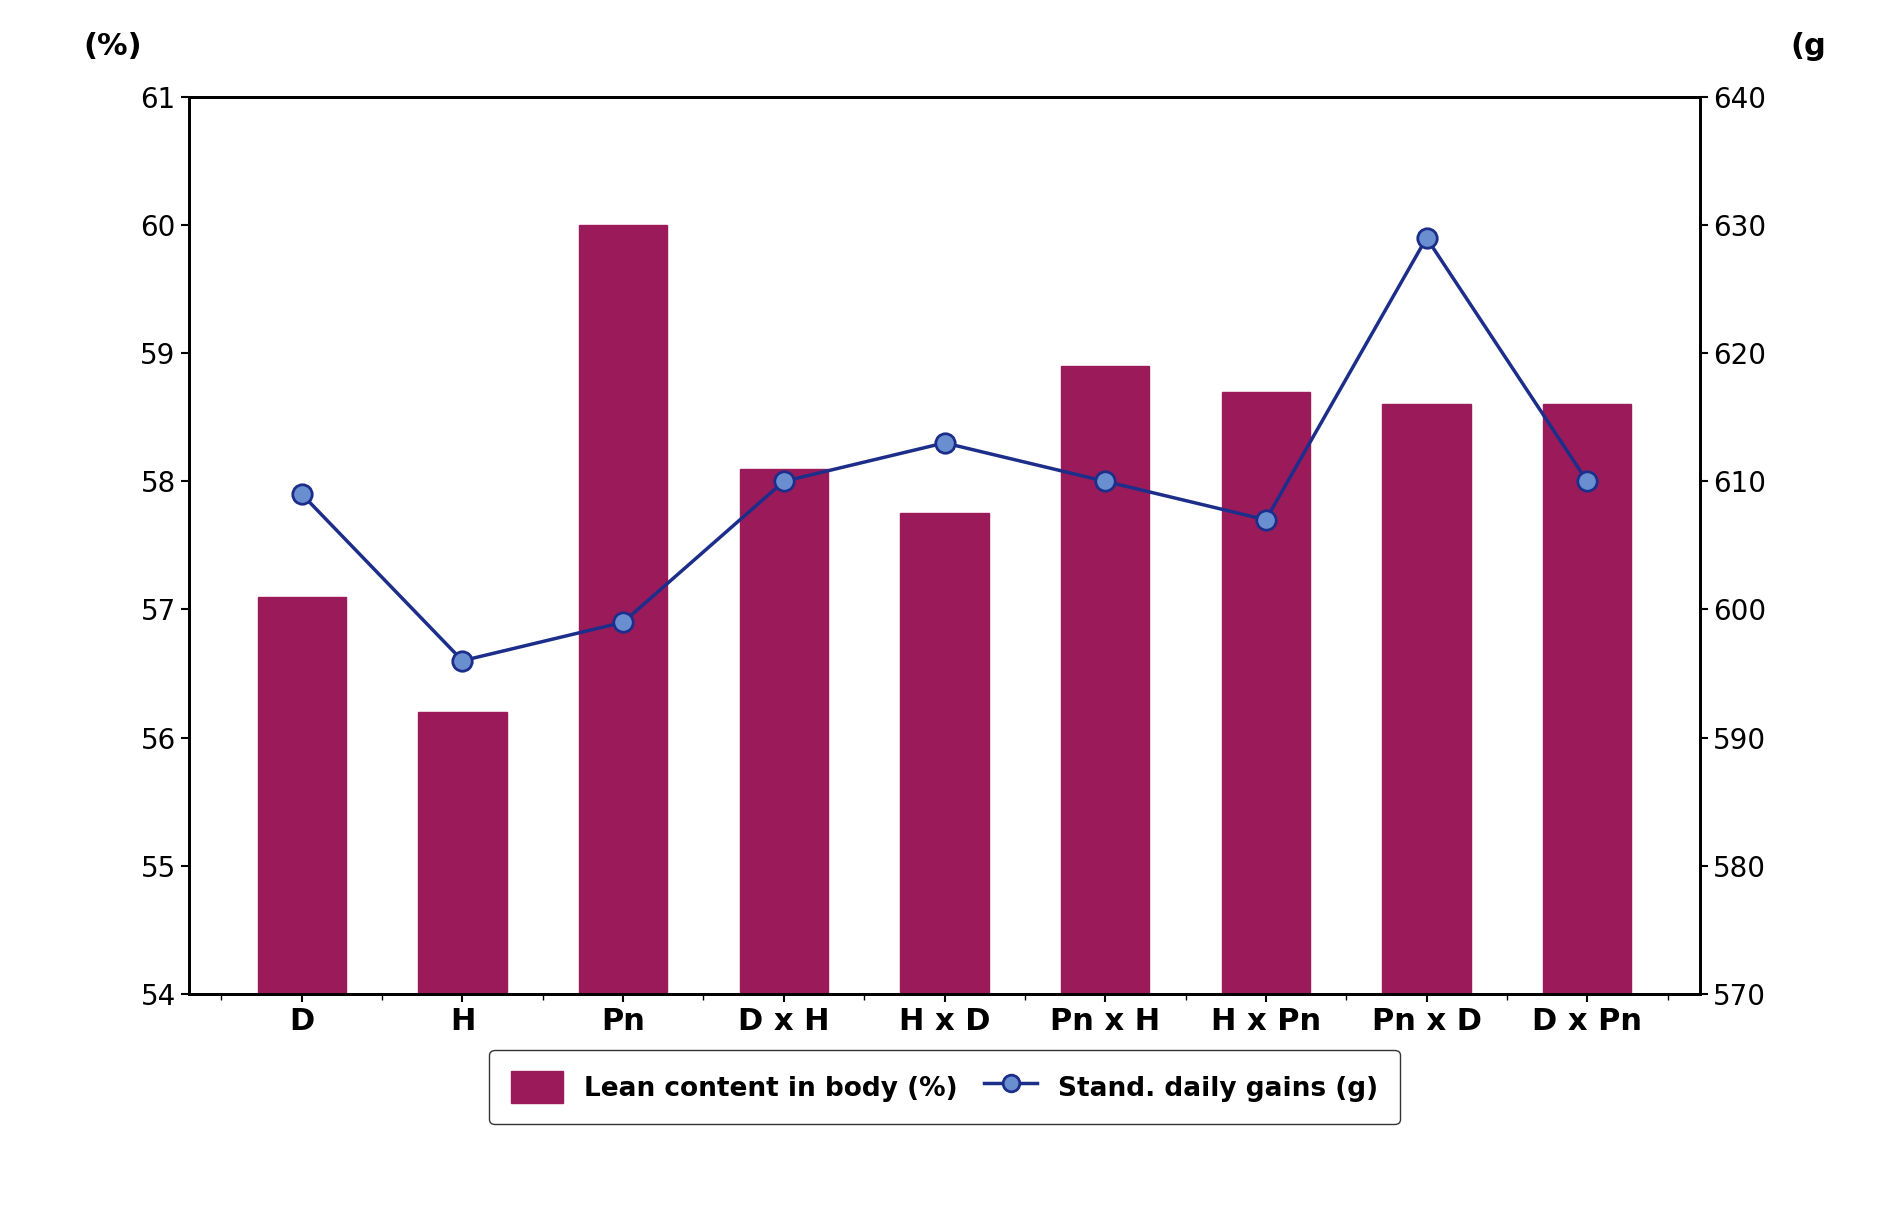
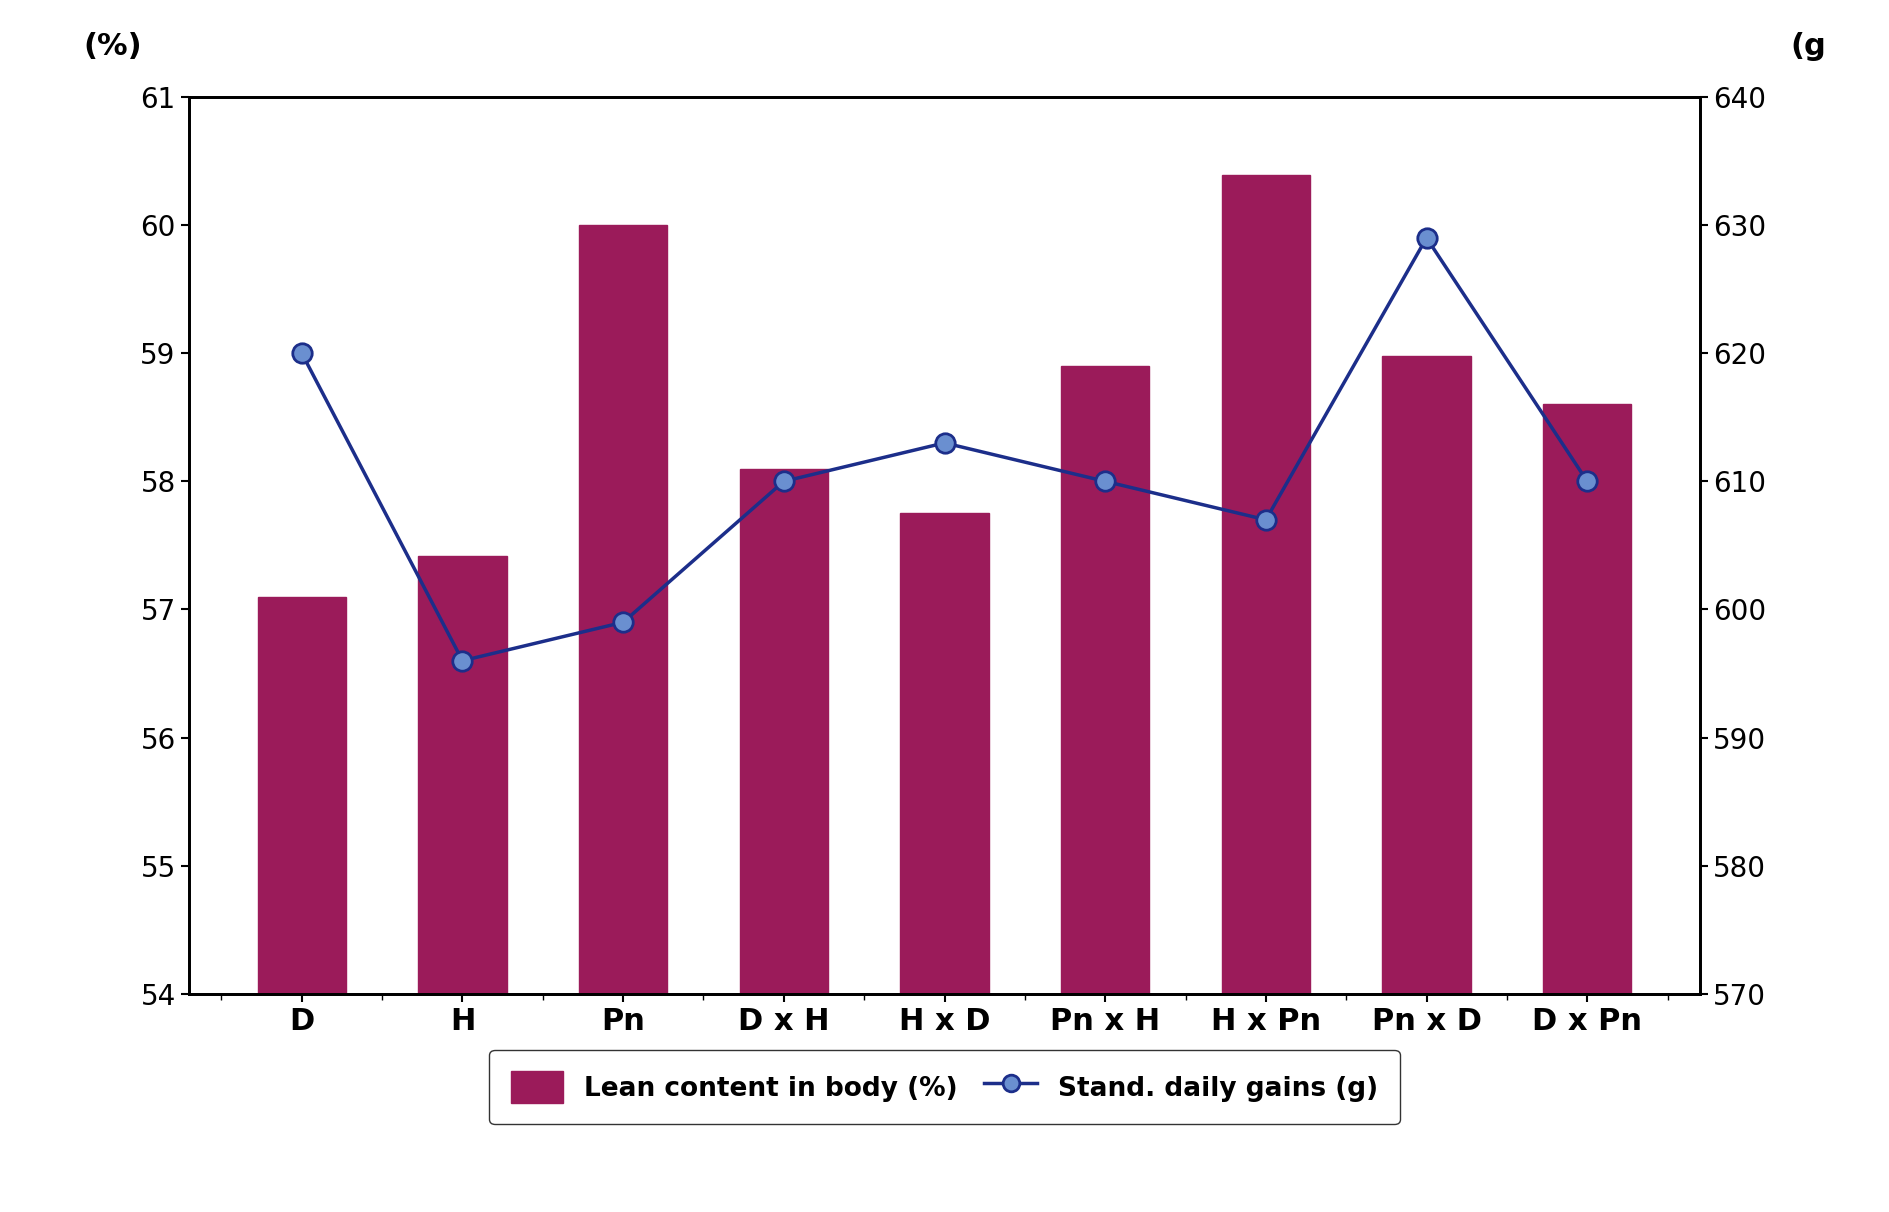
Stand. daily gains (g)/D: 609 -> 620
Lean content in body (%)/H: 56.20 -> 57.42
Lean content in body (%)/H x Pn: 58.70 -> 60.39
Lean content in body (%)/Pn x D: 58.60 -> 58.98
